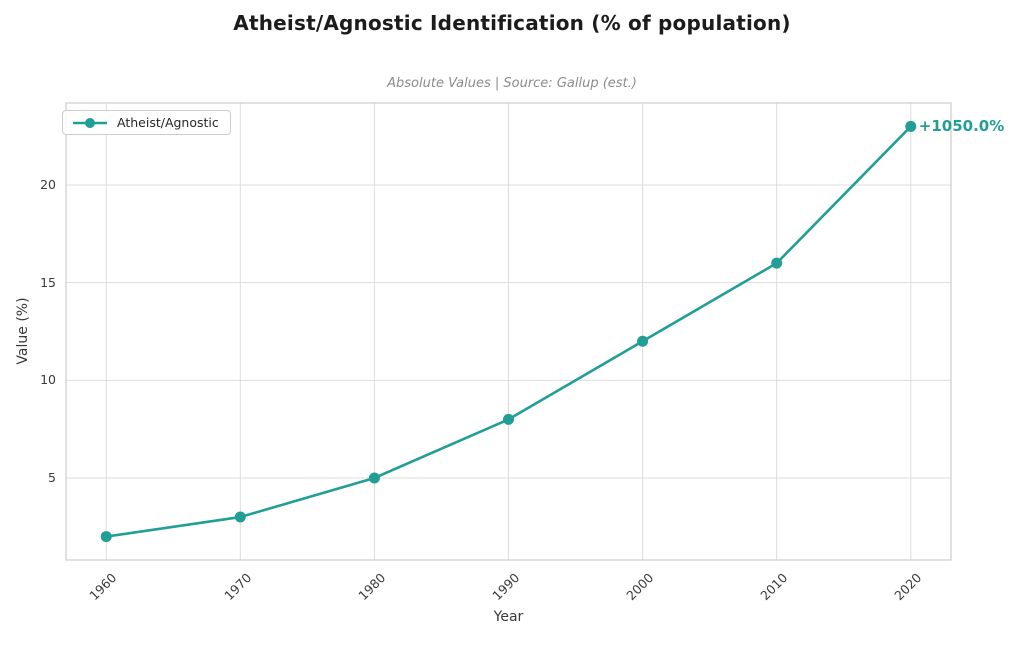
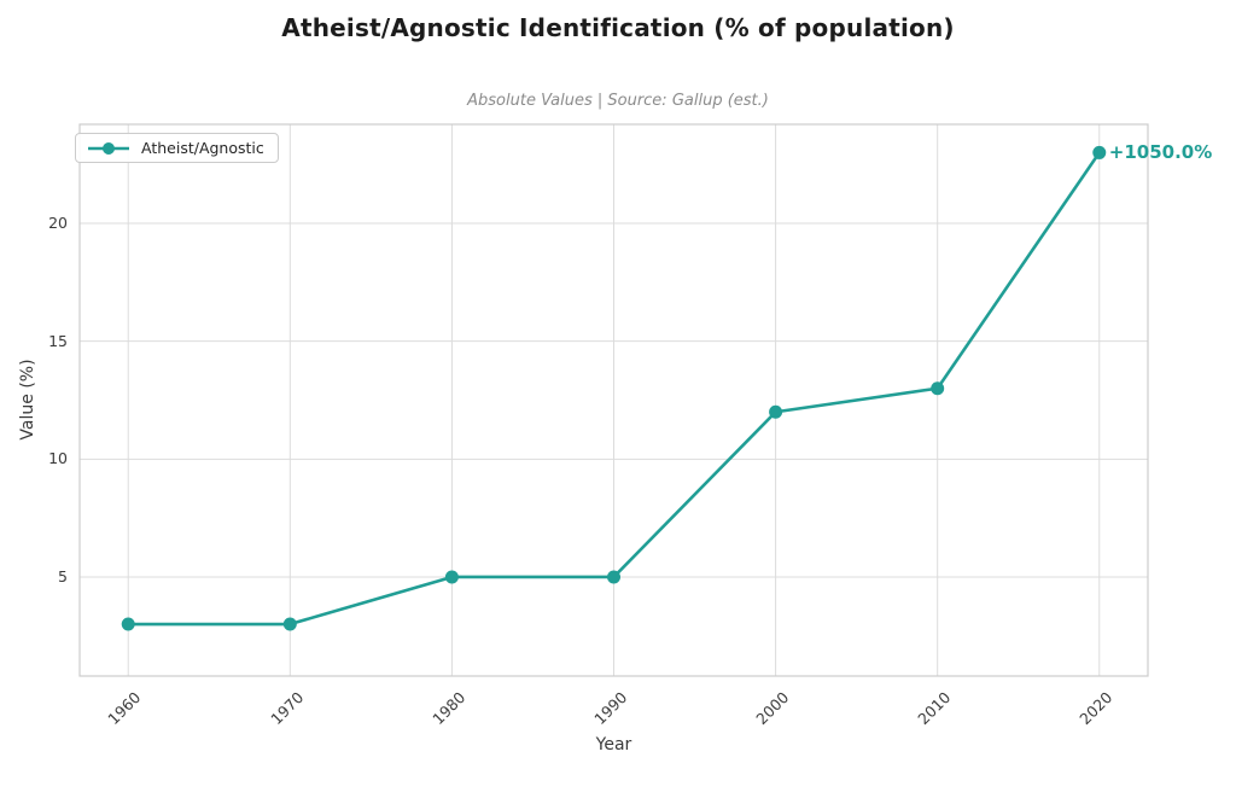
1960: 2 -> 3
1990: 8 -> 5
2010: 16 -> 13
